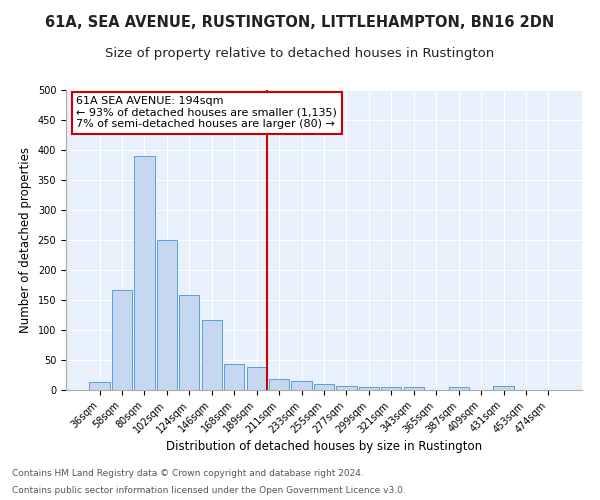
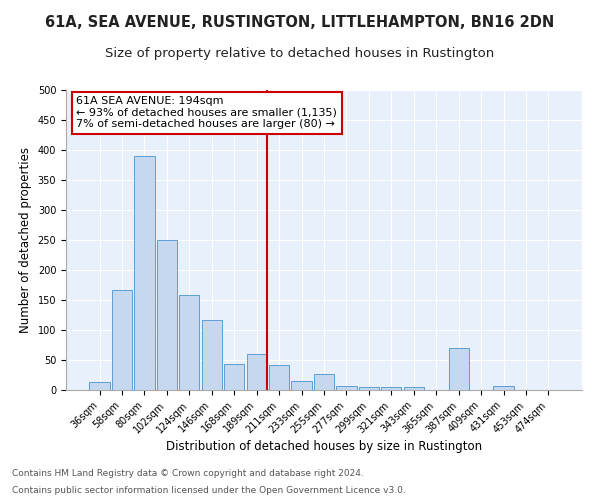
189sqm: 38 -> 60
211sqm: 19 -> 42
255sqm: 10 -> 26
387sqm: 5 -> 70
